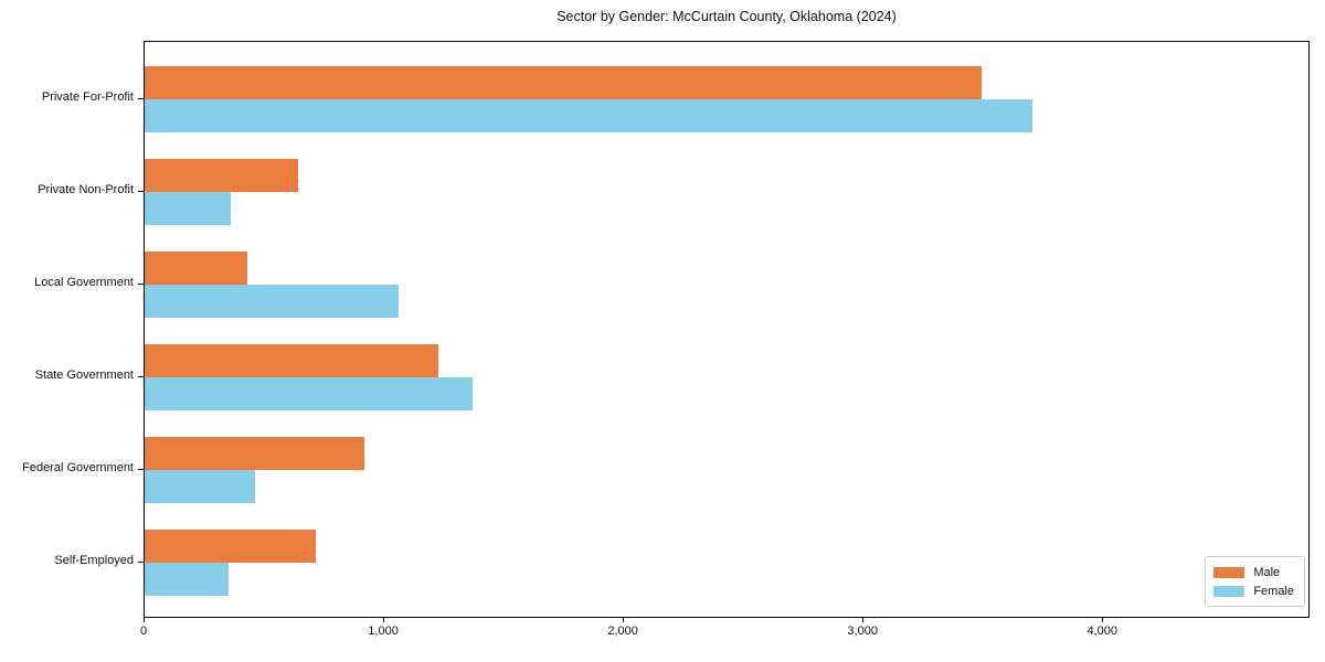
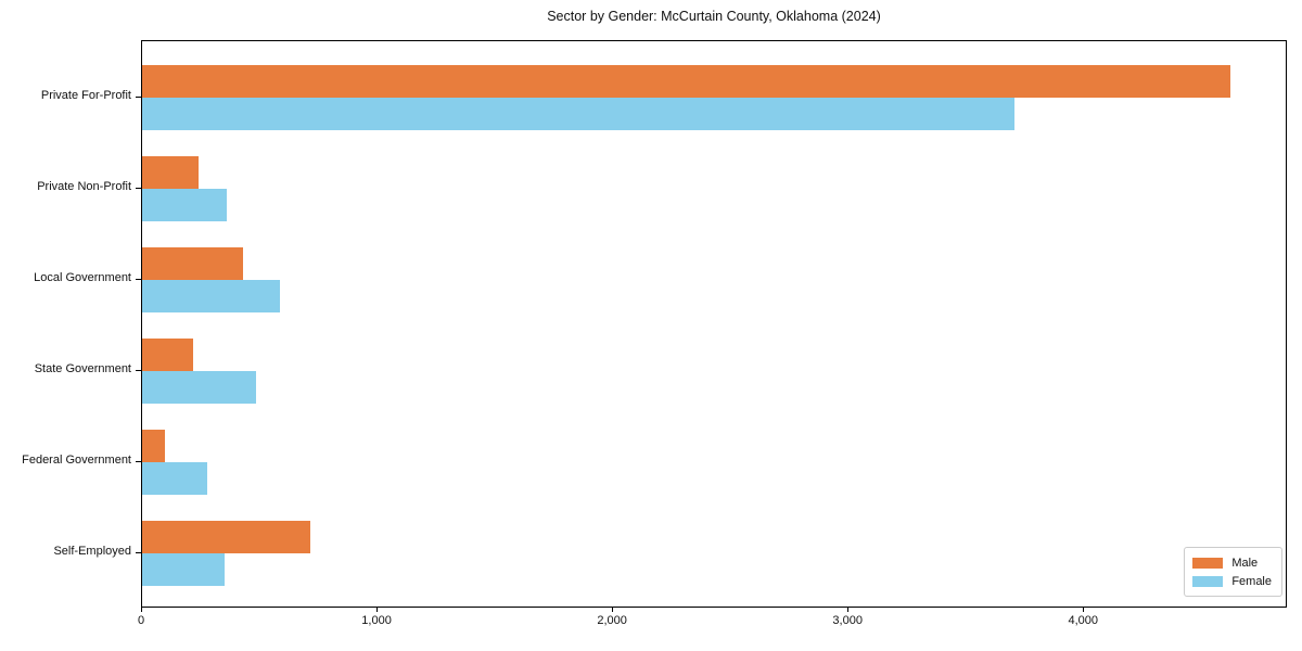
Male/Private For-Profit: 3500 -> 4630
Male/Private Non-Profit: 640 -> 240
Female/Local Government: 1060 -> 580
Male/State Government: 1230 -> 220
Female/State Government: 1370 -> 480
Male/Federal Government: 920 -> 100
Female/Federal Government: 460 -> 280
